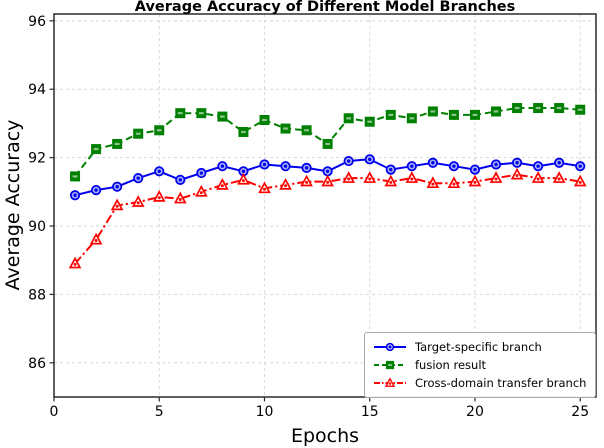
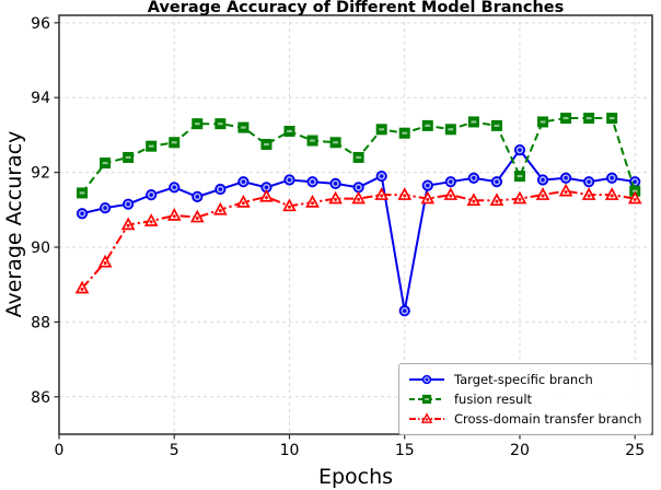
Target-specific branch/15: 92.0 -> 88.3
Target-specific branch/20: 91.7 -> 92.6
fusion result/20: 93.2 -> 91.9
fusion result/25: 93.4 -> 91.5
